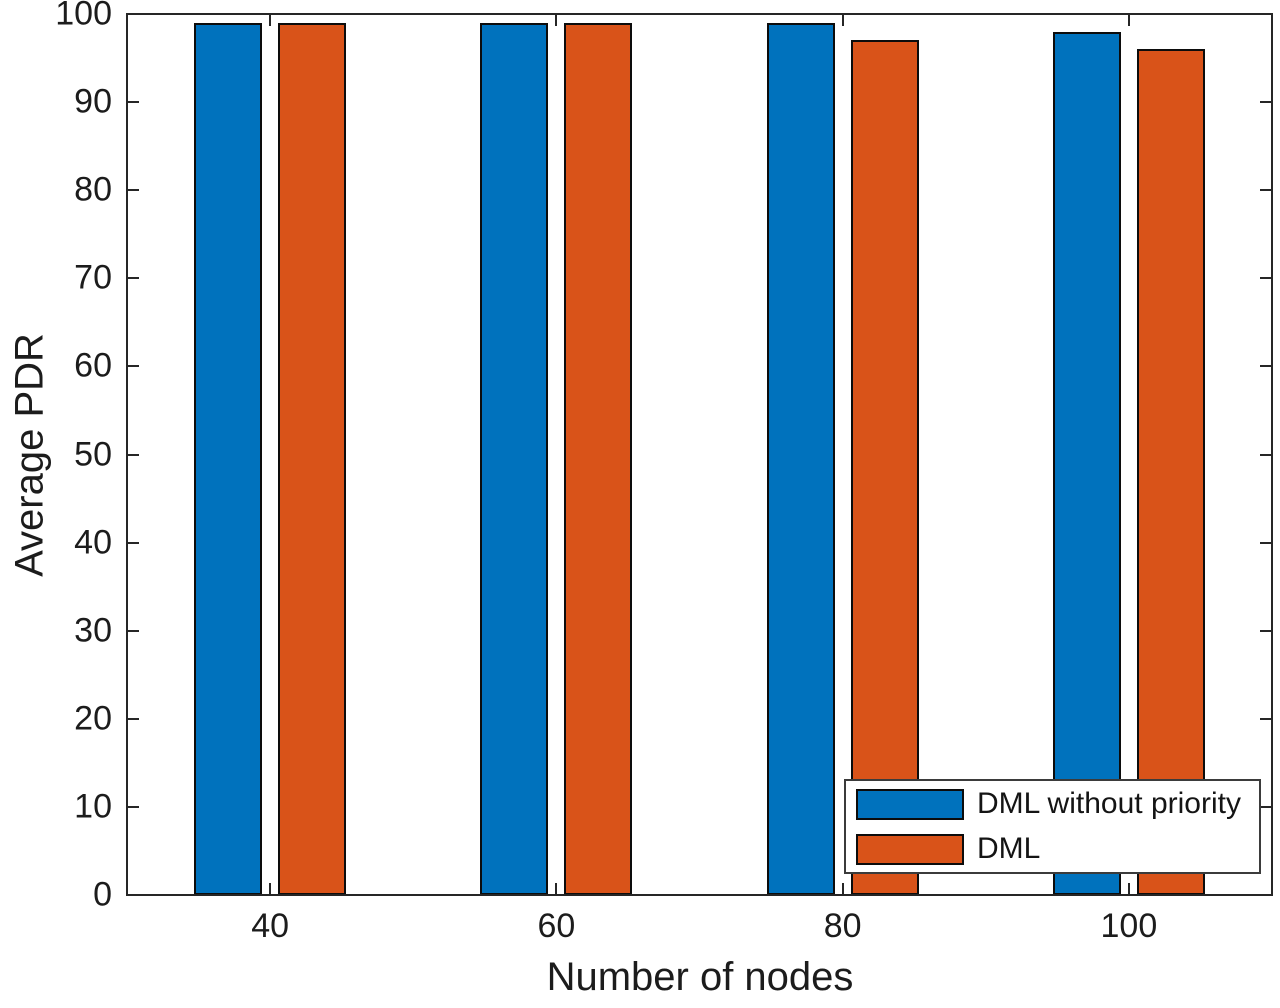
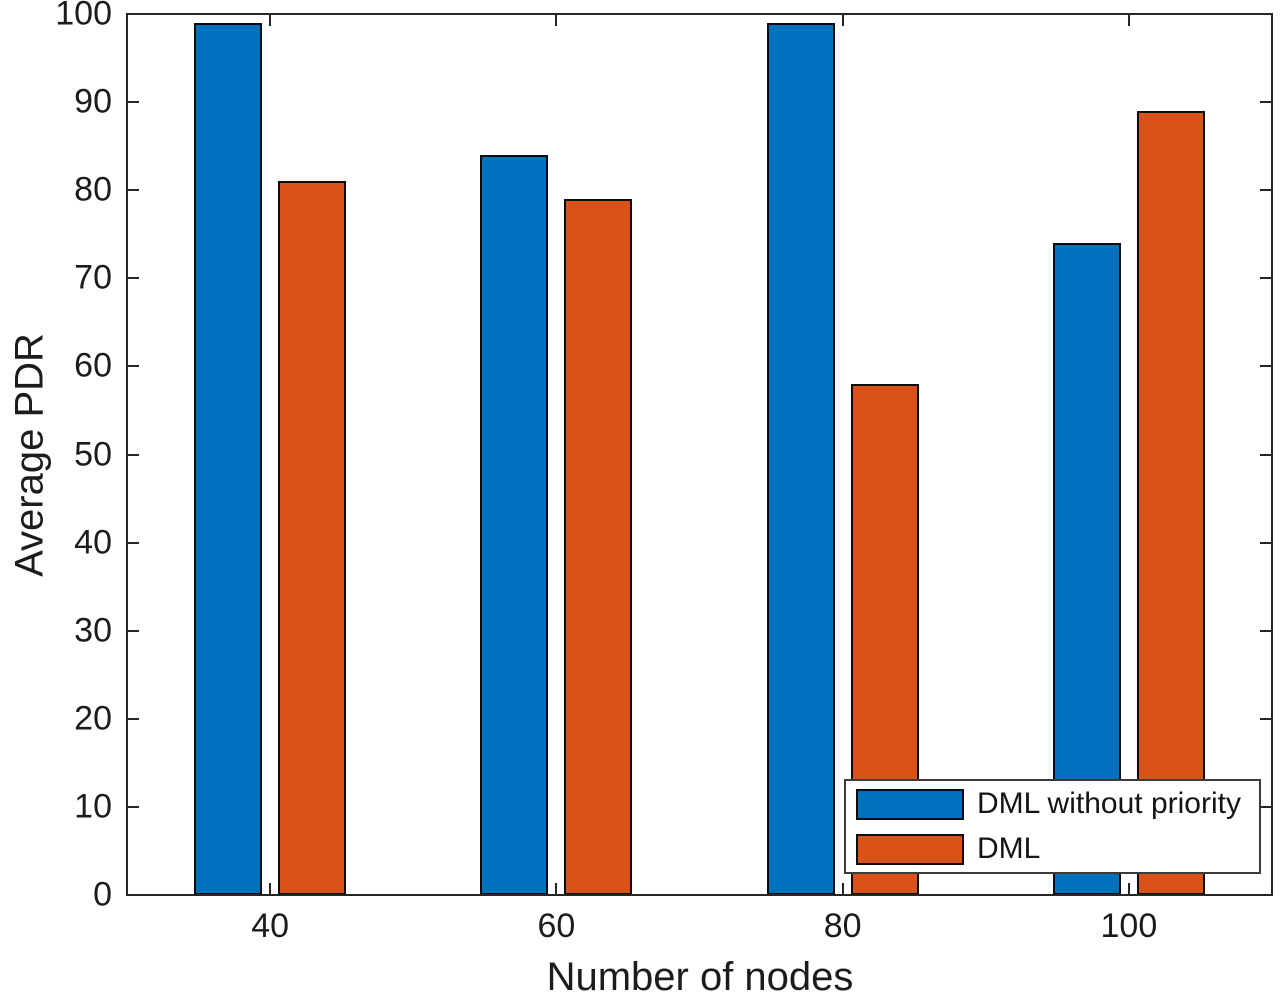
DML/40: 99 -> 81
DML without priority/60: 99 -> 84
DML/60: 99 -> 79
DML/80: 97 -> 58
DML without priority/100: 98 -> 74
DML/100: 96 -> 89
